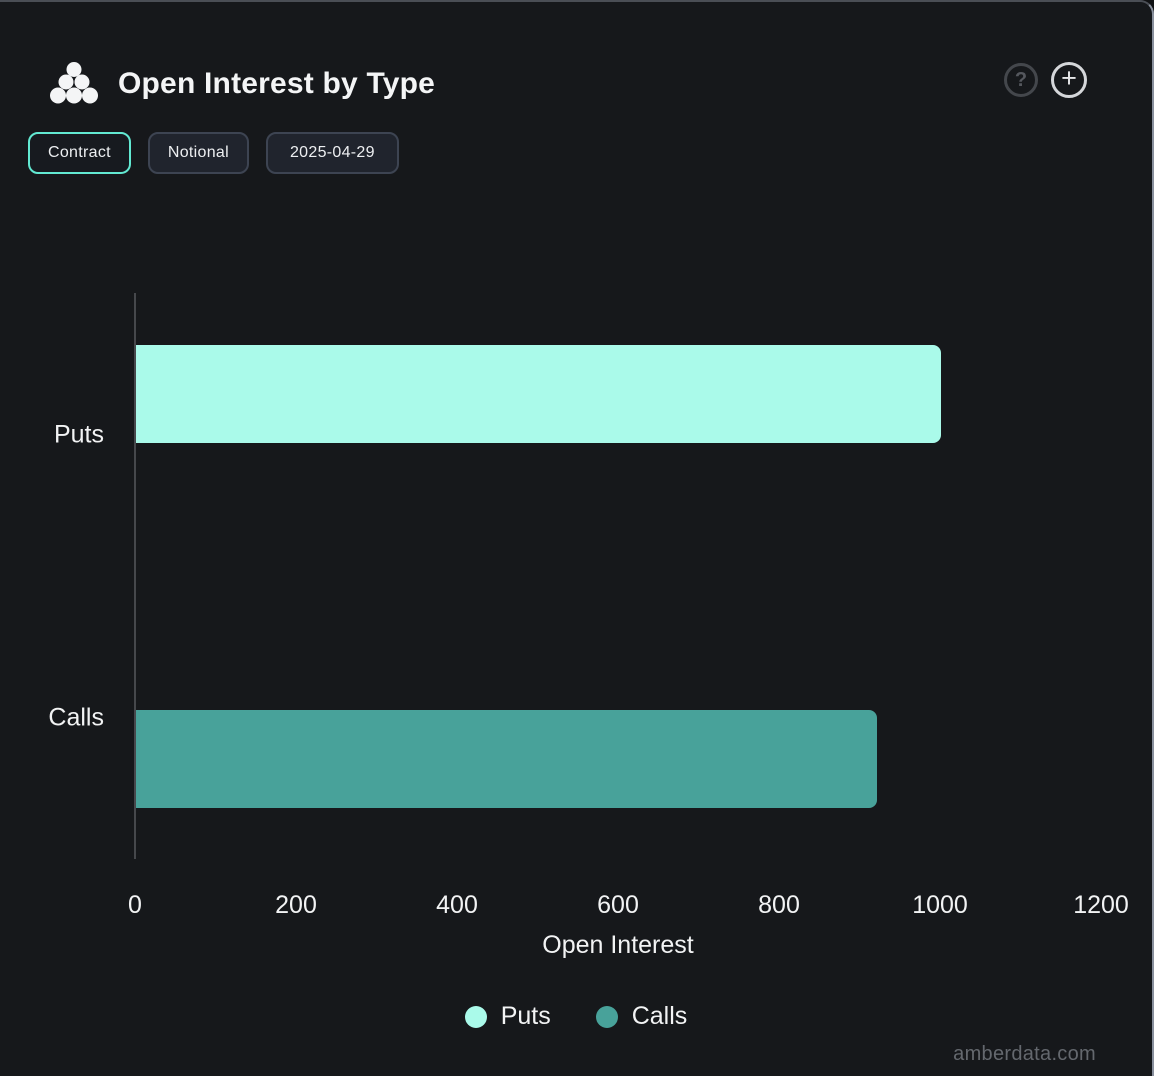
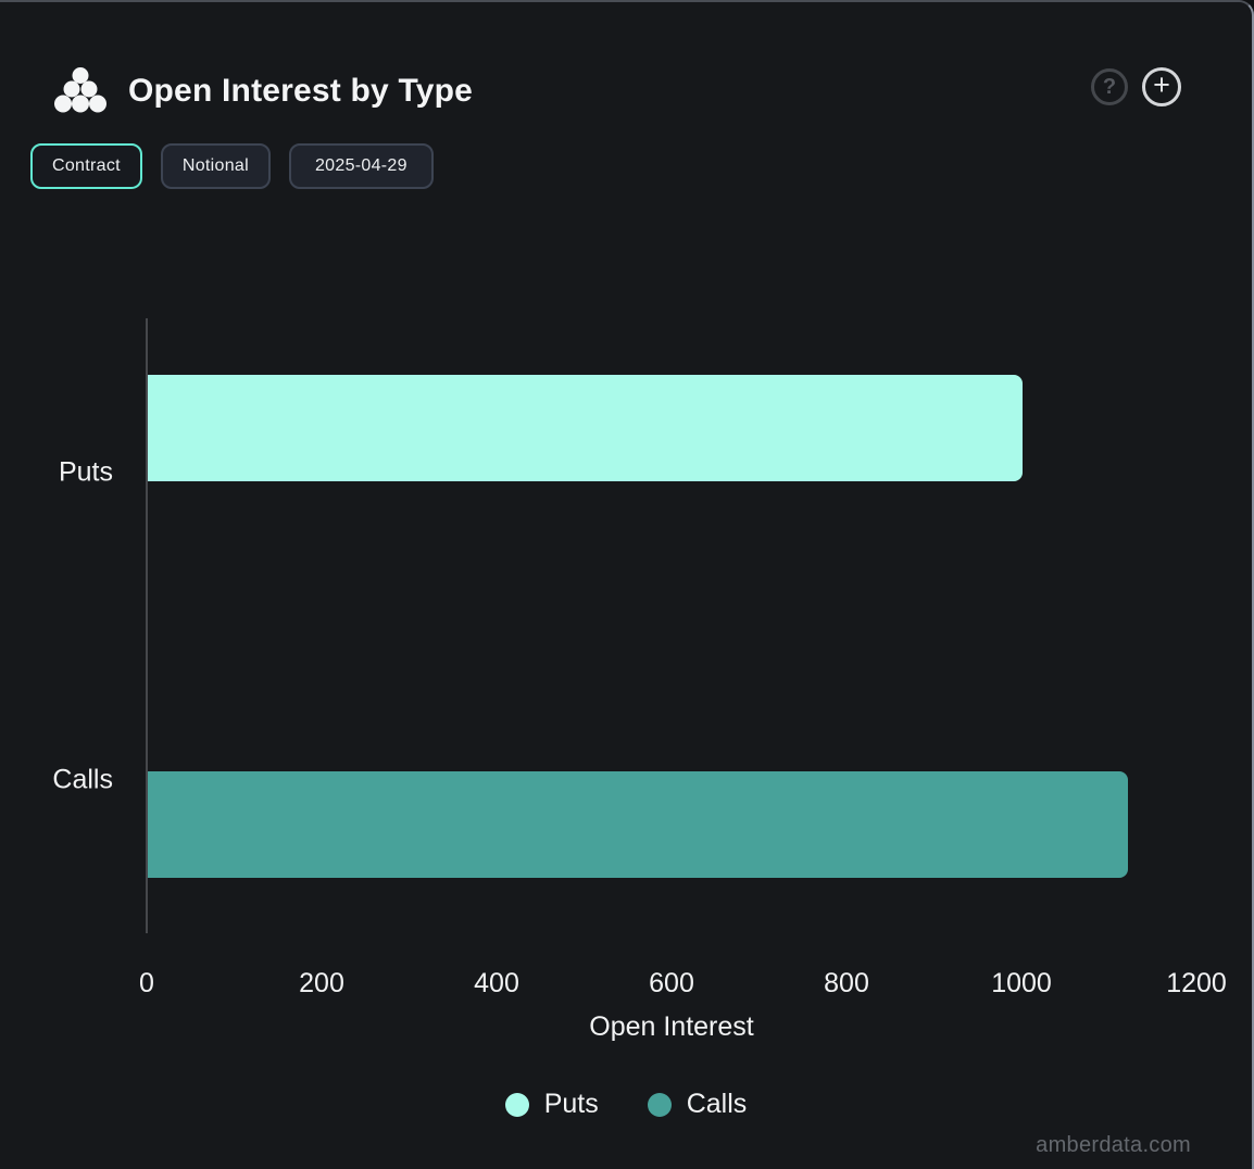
Calls/Calls: 920 -> 1120
